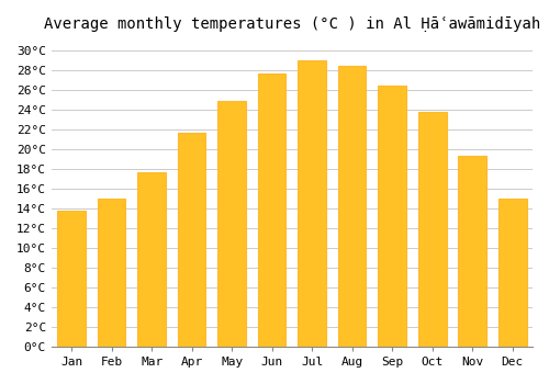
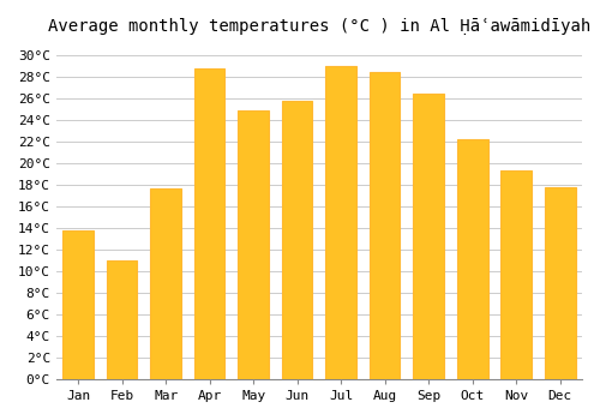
Feb: 15.0°C -> 11.0°C
Apr: 21.7°C -> 28.8°C
Jun: 27.7°C -> 25.8°C
Oct: 23.8°C -> 22.2°C
Dec: 15.0°C -> 17.8°C
